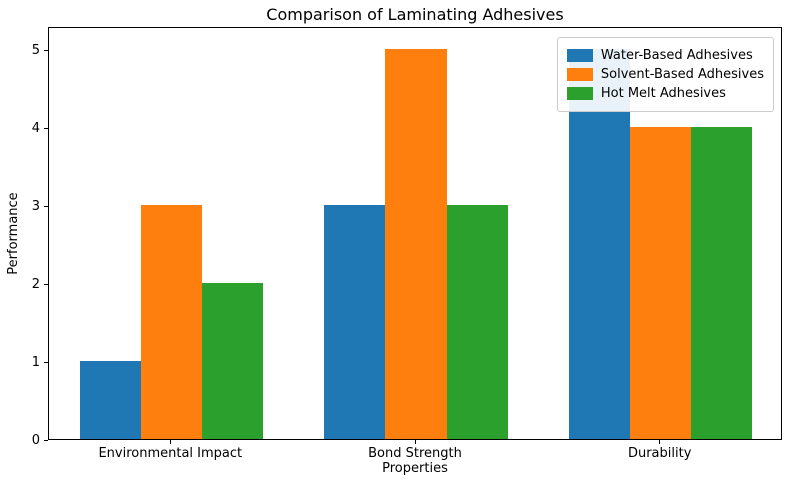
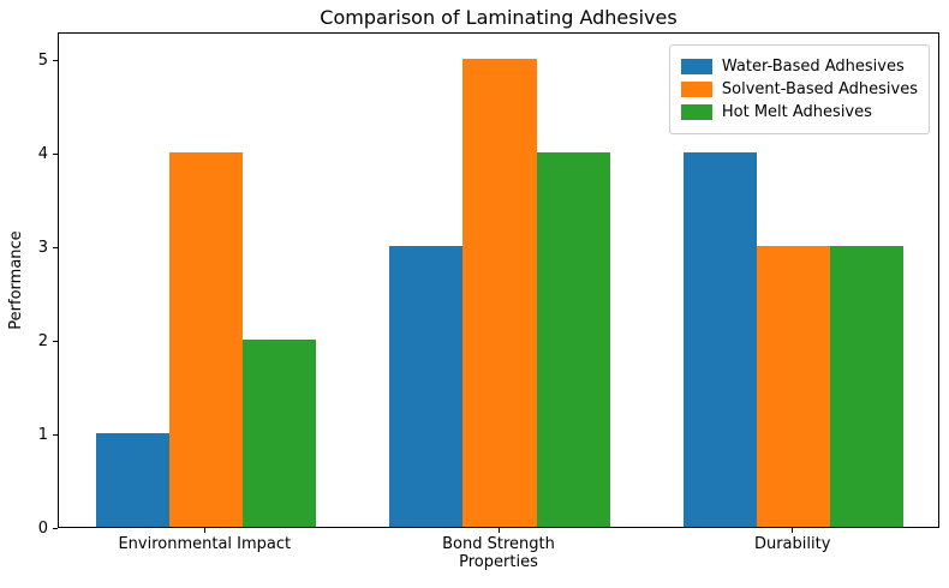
Solvent-Based Adhesives/Environmental Impact: 3 -> 4
Hot Melt Adhesives/Bond Strength: 3 -> 4
Water-Based Adhesives/Durability: 5 -> 4
Solvent-Based Adhesives/Durability: 4 -> 3
Hot Melt Adhesives/Durability: 4 -> 3
